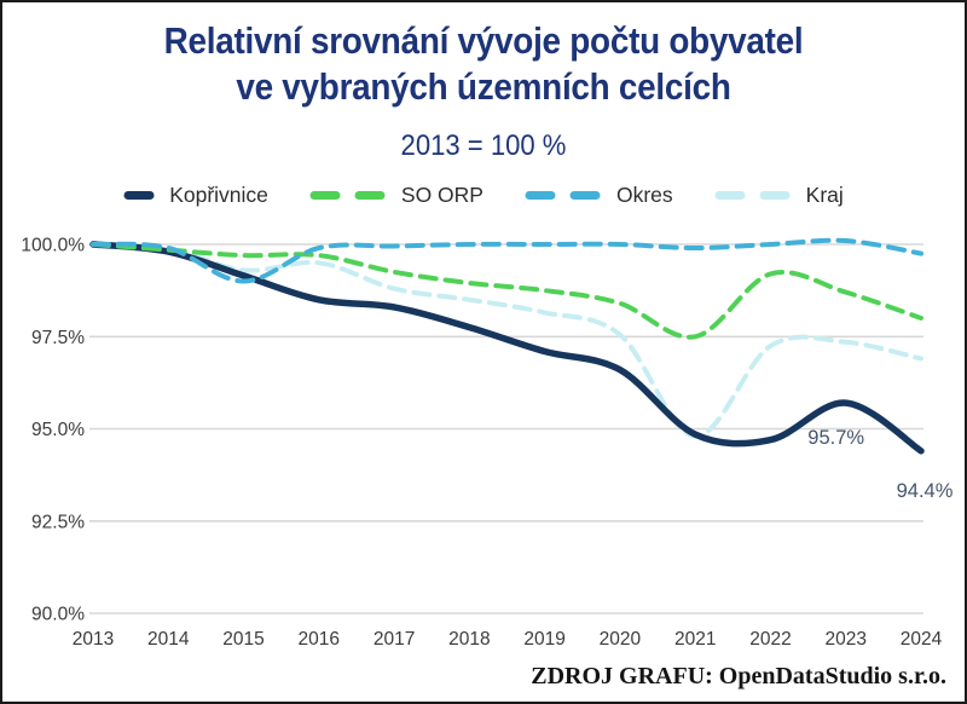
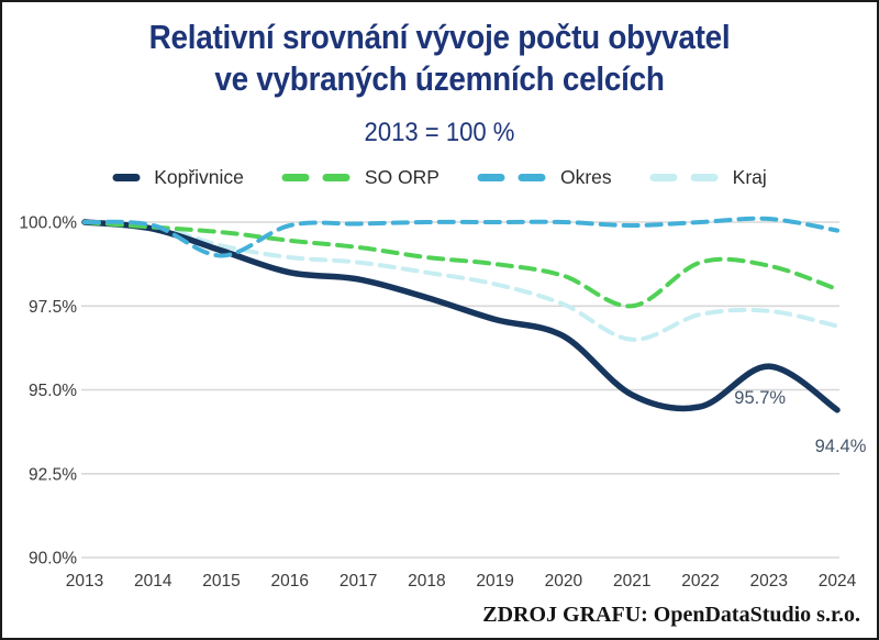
SO ORP/2016: 99.7% -> 99.5%
Kraj/2016: 99.5% -> 99.0%
Kraj/2021: 94.8% -> 96.5%
Kopřivnice/2022: 94.7% -> 94.5%
SO ORP/2022: 99.2% -> 98.8%
